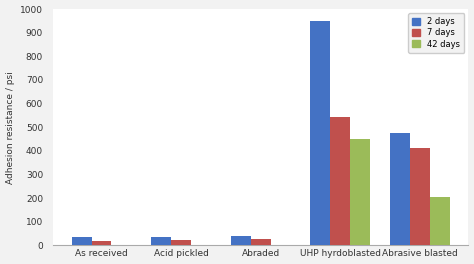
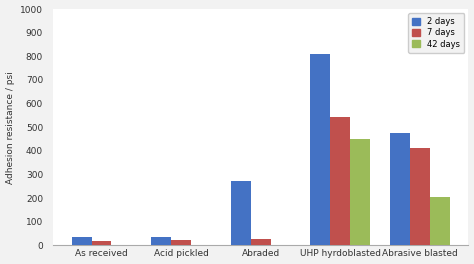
2 days/Abraded: 40 -> 270
2 days/UHP hyrdoblasted: 950 -> 810
